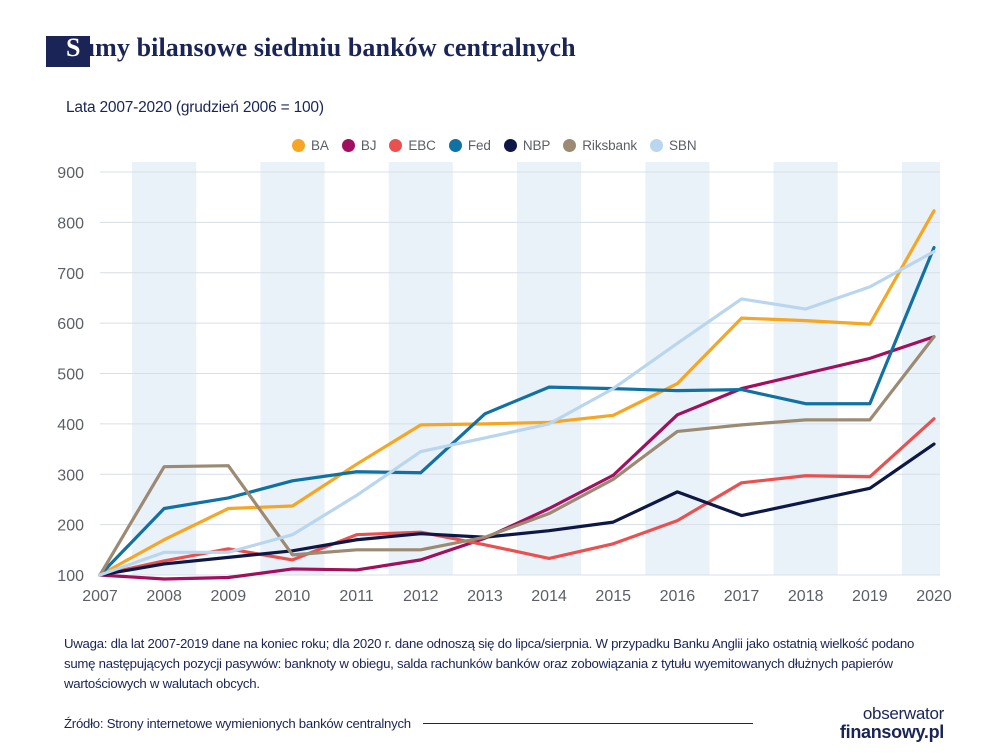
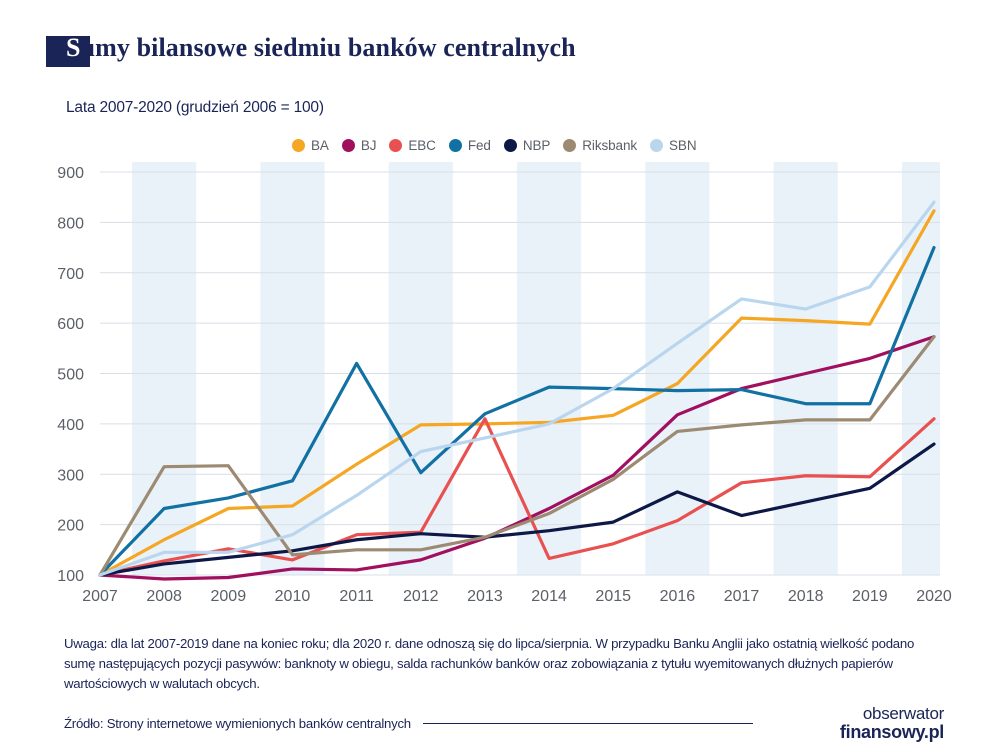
Fed/2011: 300 -> 520
EBC/2013: 160 -> 410
SBN/2020: 740 -> 840
